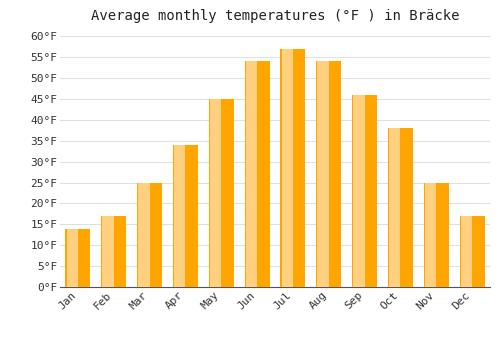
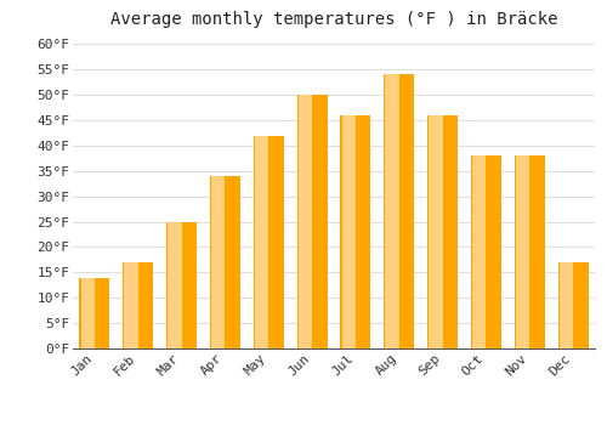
May: 45°F -> 42°F
Jun: 54°F -> 50°F
Jul: 57°F -> 46°F
Nov: 25°F -> 38°F
